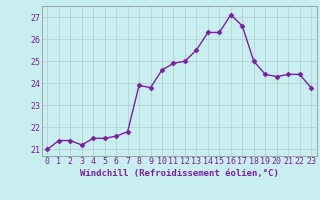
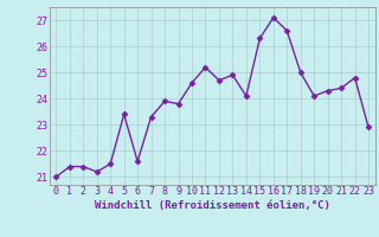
5: 21.5 -> 23.4
7: 21.8 -> 23.3
11: 24.9 -> 25.2
12: 25.0 -> 24.7
13: 25.5 -> 24.9
14: 26.3 -> 24.1
19: 24.4 -> 24.1
22: 24.4 -> 24.8
23: 23.8 -> 22.9
